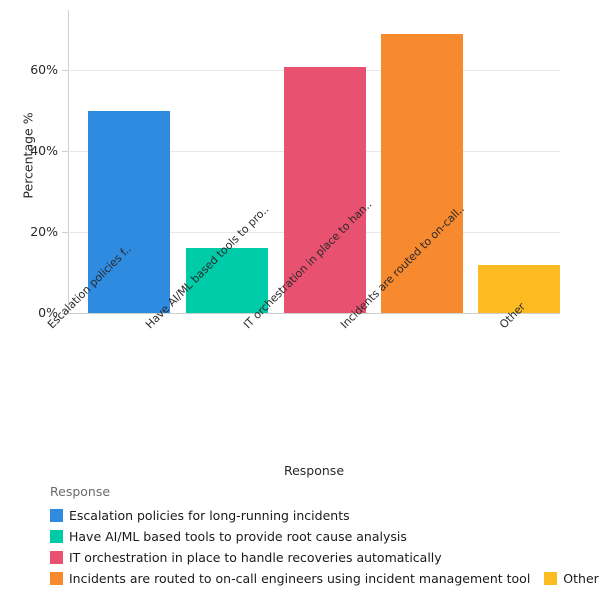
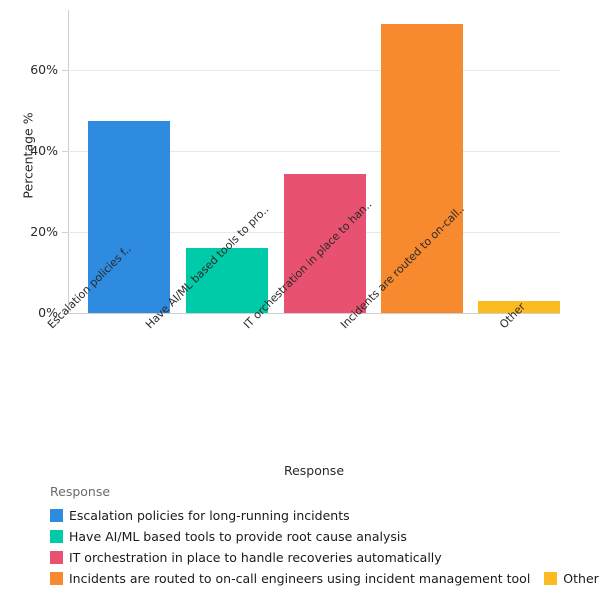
Escalation policies f..: 50% -> 48%
IT orchestration in place to han..: 61% -> 34%
Incidents are routed to on-call..: 69% -> 72%
Other: 12% -> 3%
